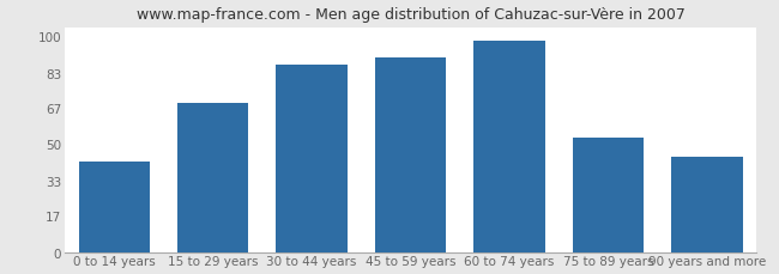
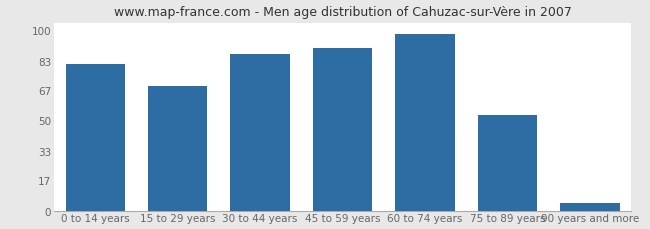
0 to 14 years: 42 -> 81
90 years and more: 44 -> 4
